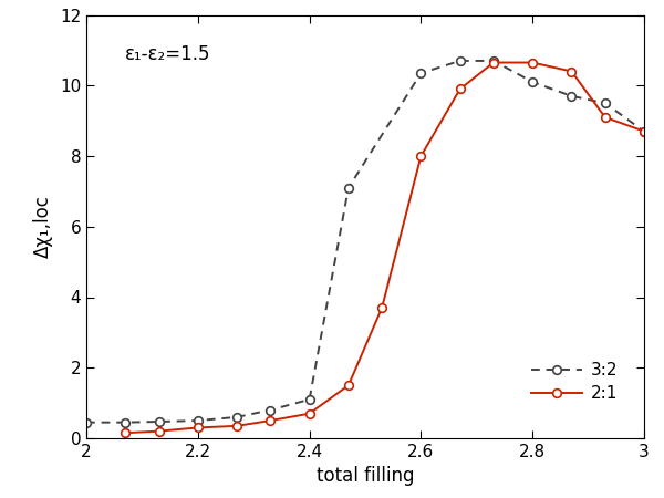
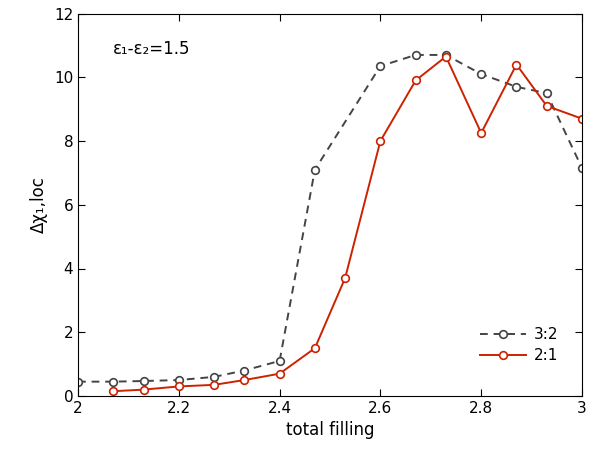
2:1/2.8: 10.65 -> 8.25
3:2/3: 8.70 -> 7.15
